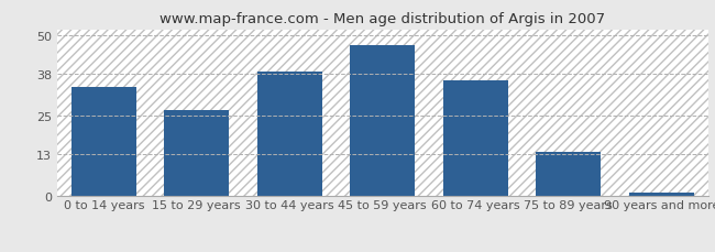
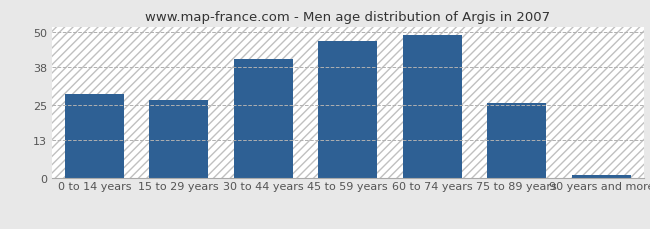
0 to 14 years: 34 -> 29
30 to 44 years: 39 -> 41
60 to 74 years: 36 -> 49
75 to 89 years: 14 -> 26
